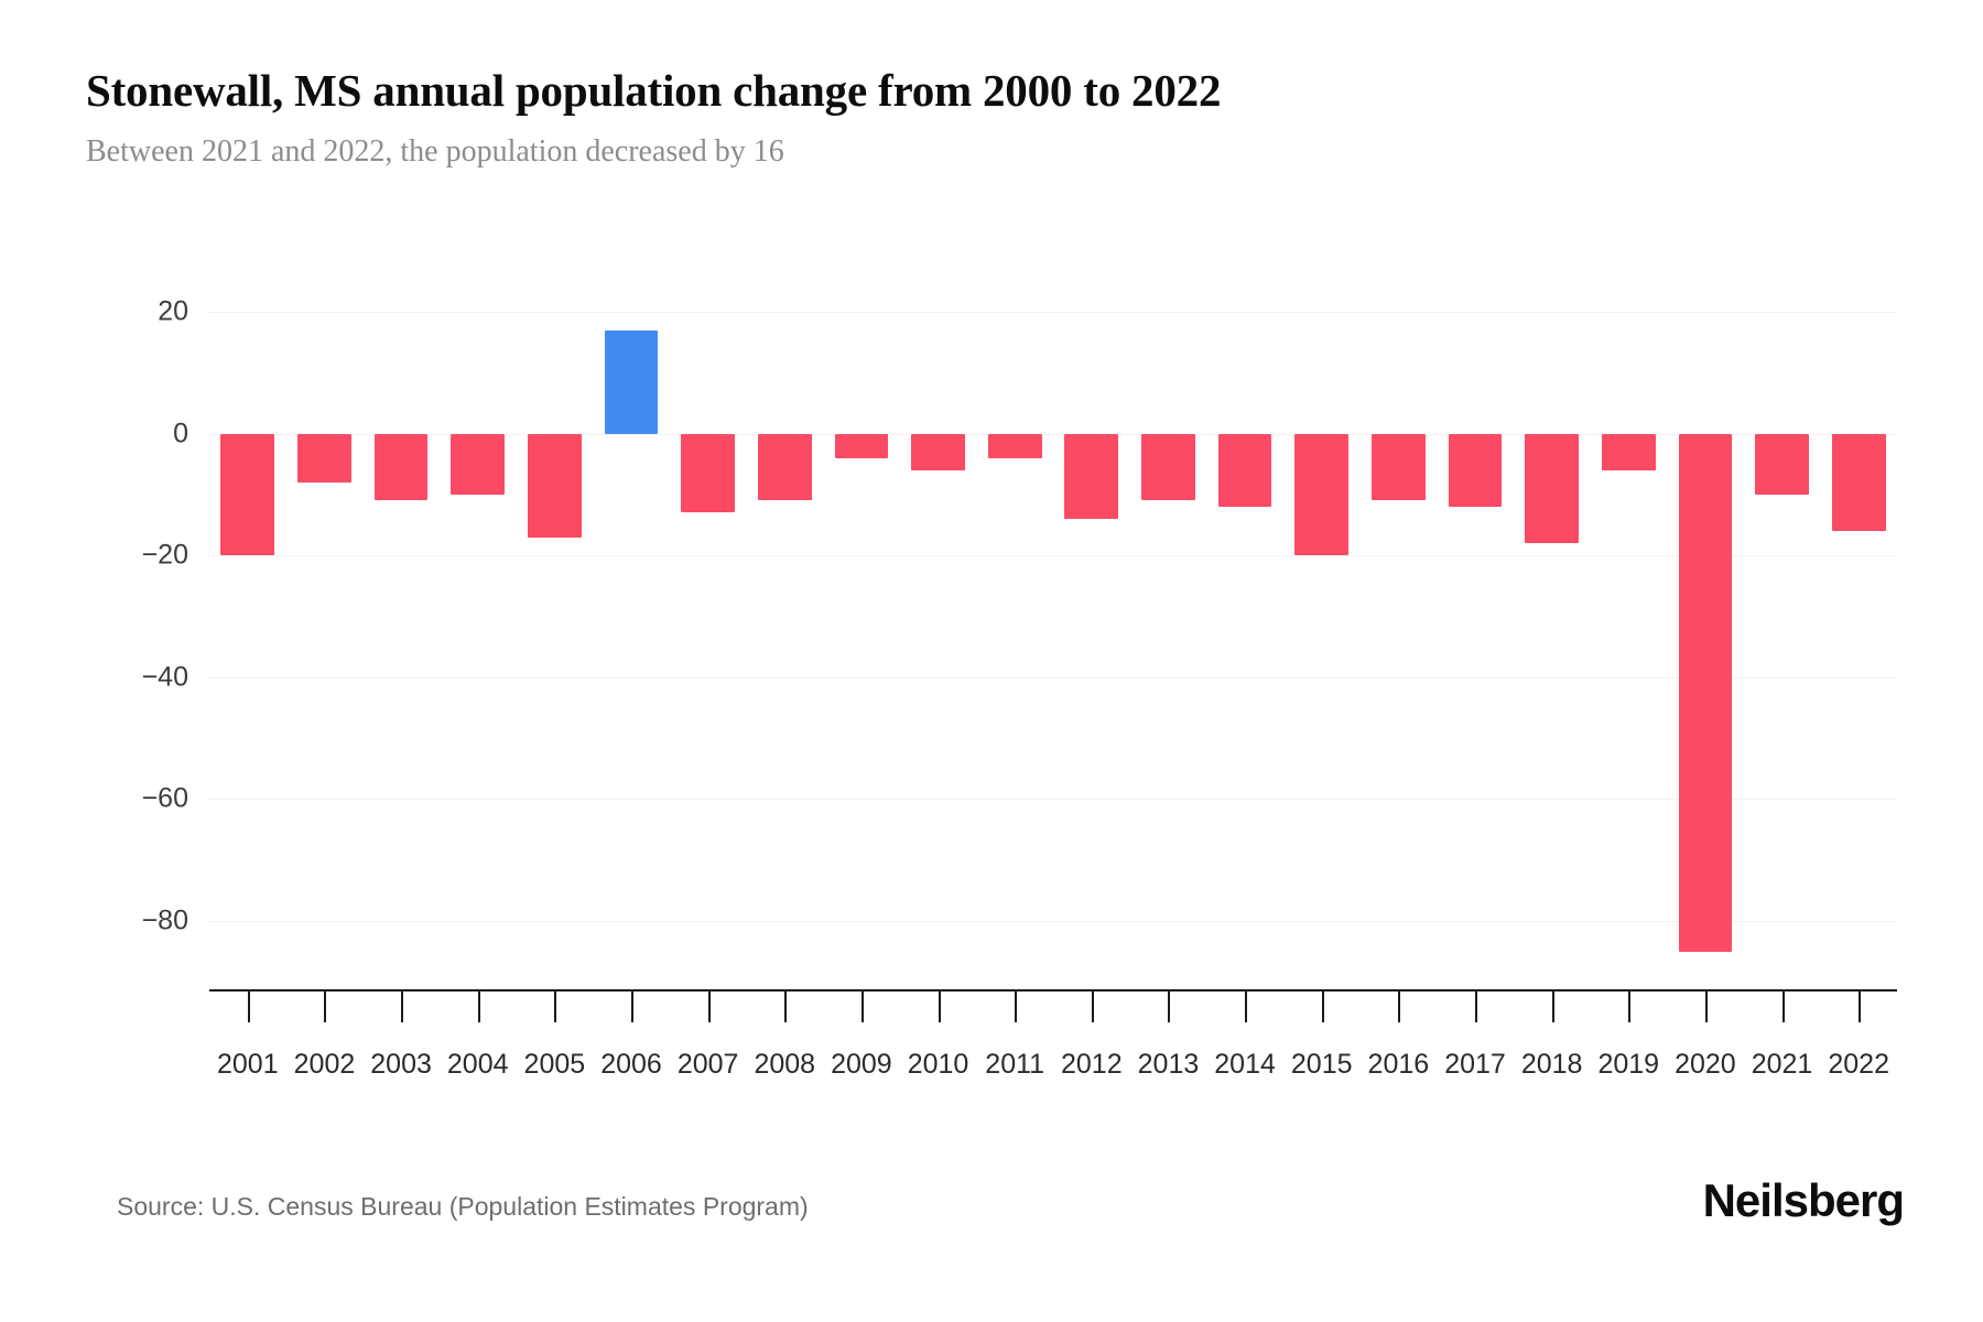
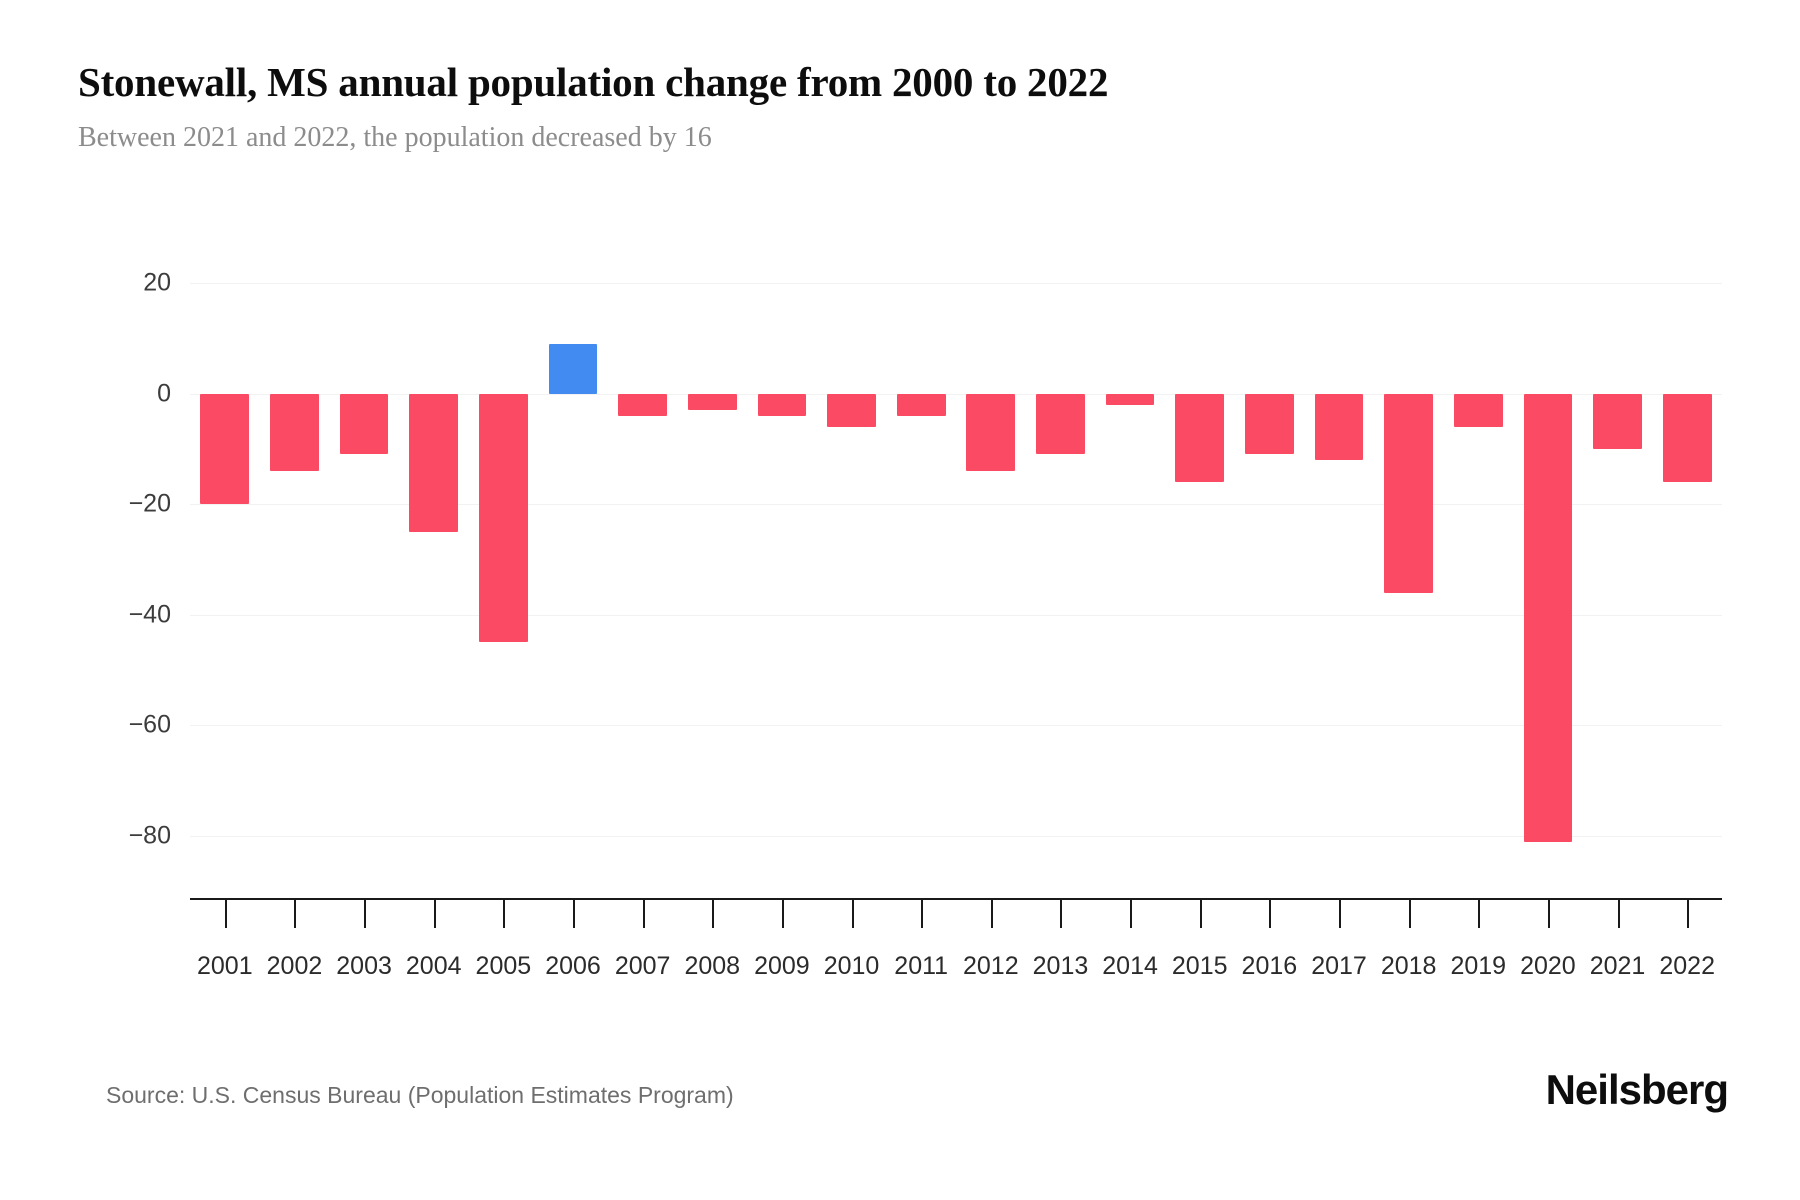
2002: -8 -> -14
2004: -10 -> -25
2005: -17 -> -45
2006: 17 -> 9
2007: -13 -> -4
2008: -11 -> -3
2014: -12 -> -2
2015: -20 -> -16
2018: -18 -> -36
2020: -85 -> -81
